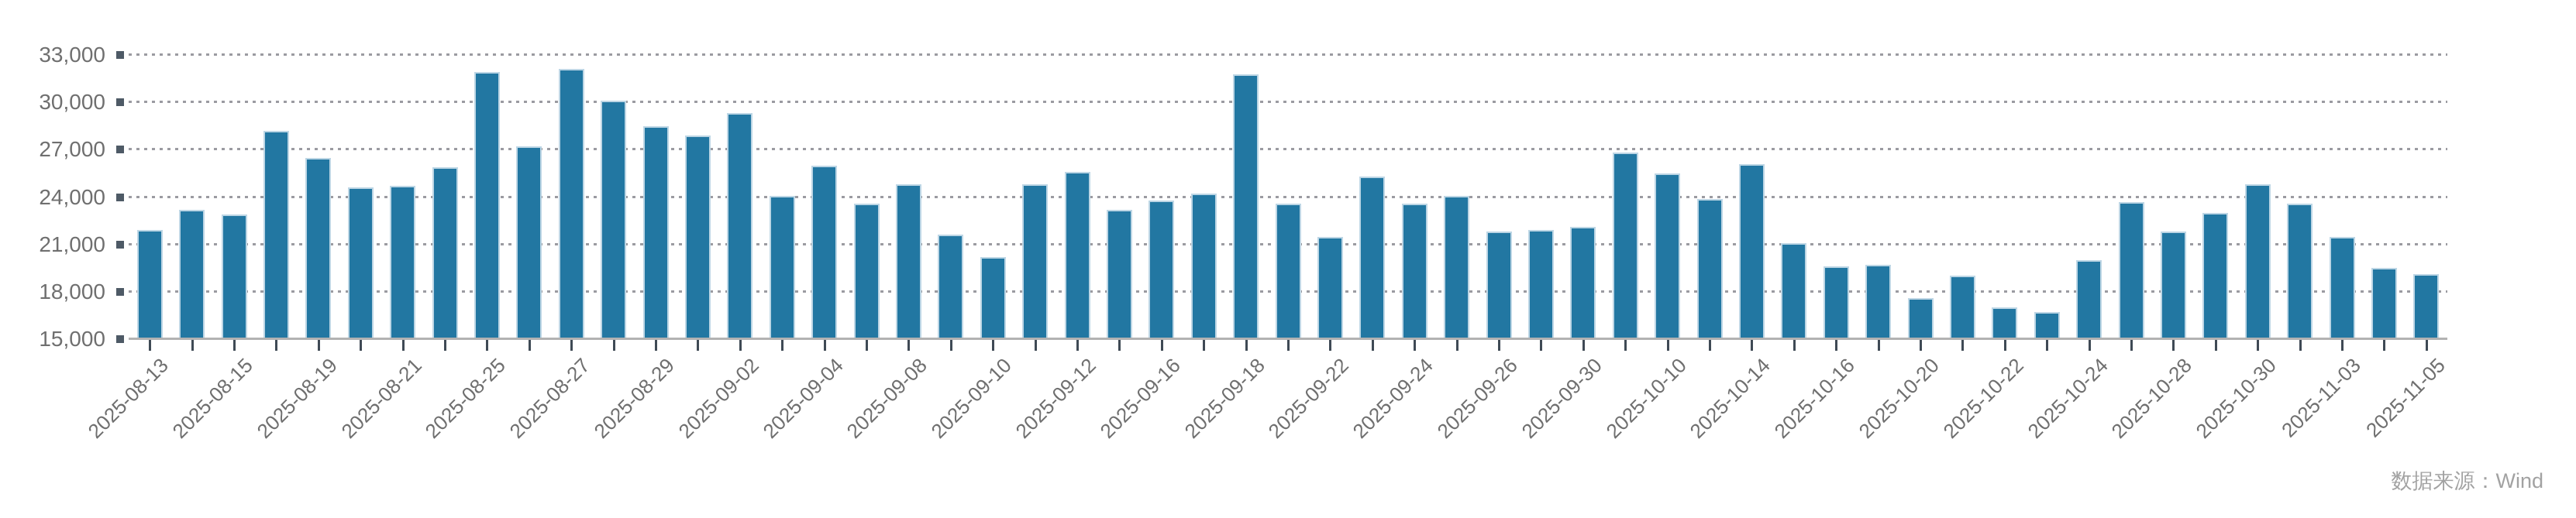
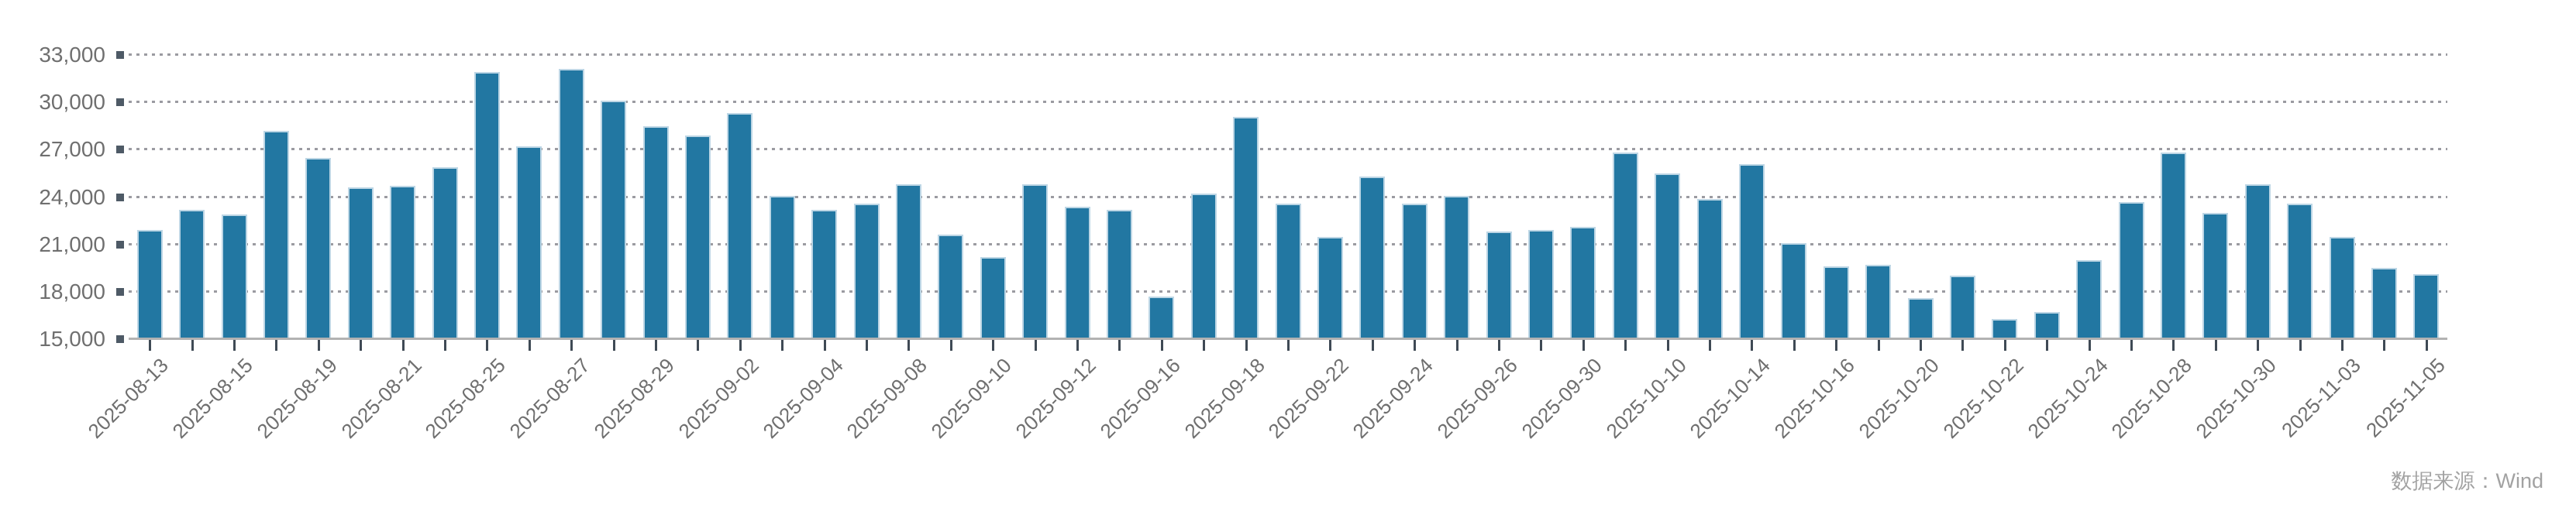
2025-09-04: 25900 -> 23100
2025-09-12: 25500 -> 23300
2025-09-16: 23700 -> 17600
2025-09-18: 31700 -> 29000
2025-10-22: 16900 -> 16200
2025-10-28: 21700 -> 26700
